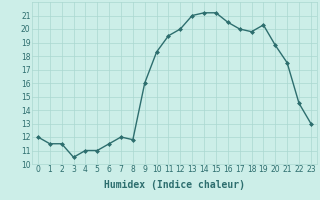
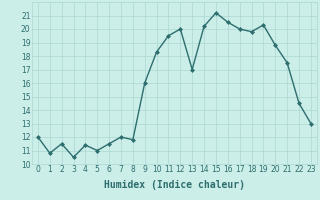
1: 11.5 -> 10.8
4: 11.0 -> 11.4
13: 21.0 -> 17.0
14: 21.2 -> 20.2
